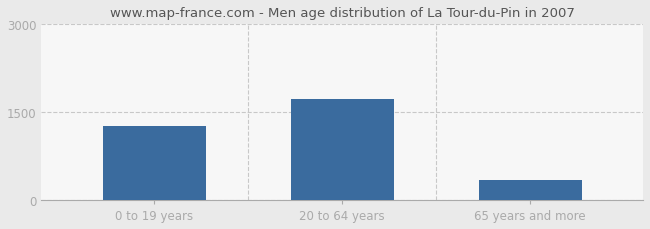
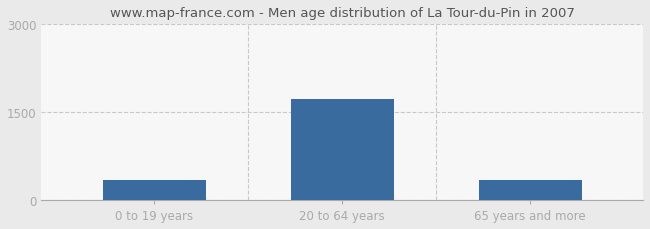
0 to 19 years: 1270 -> 340
